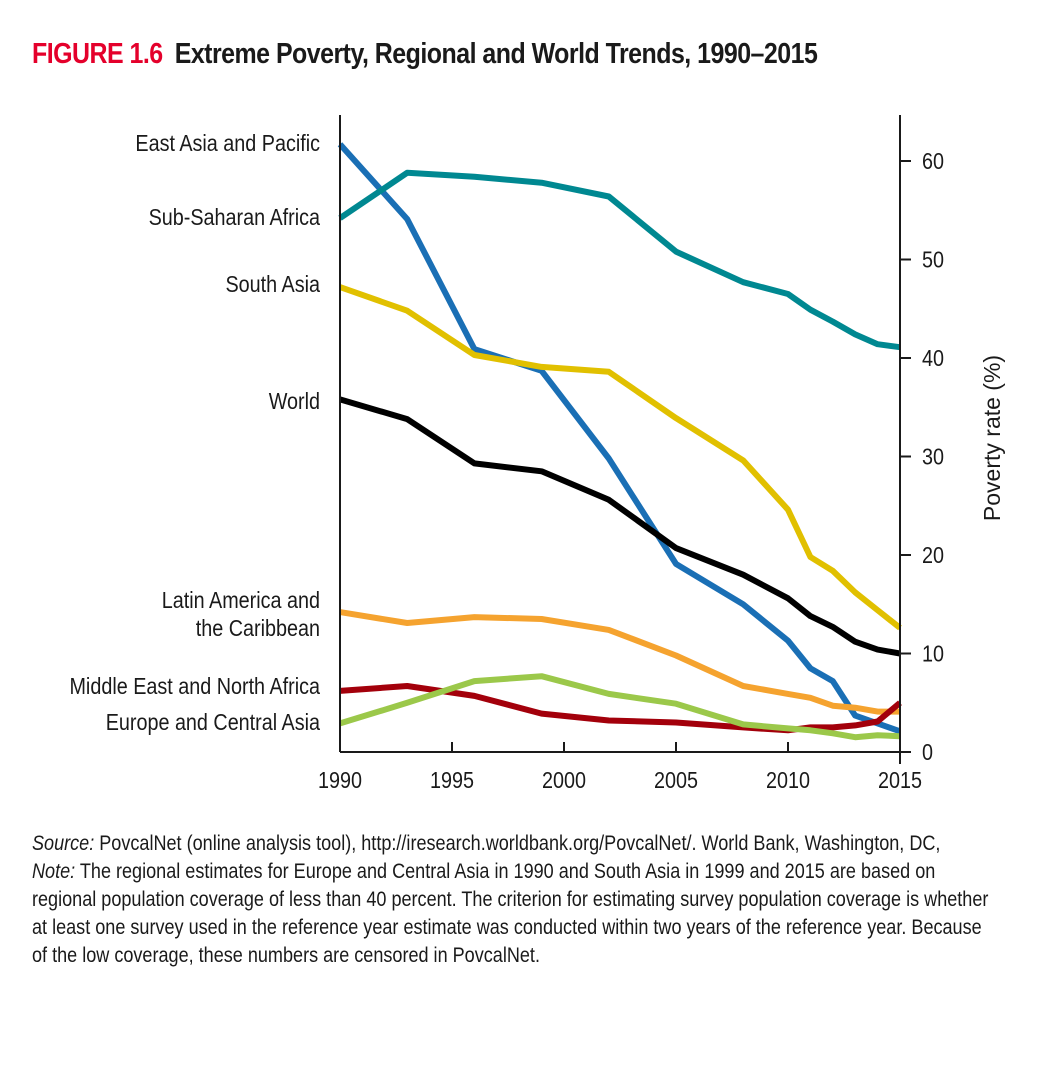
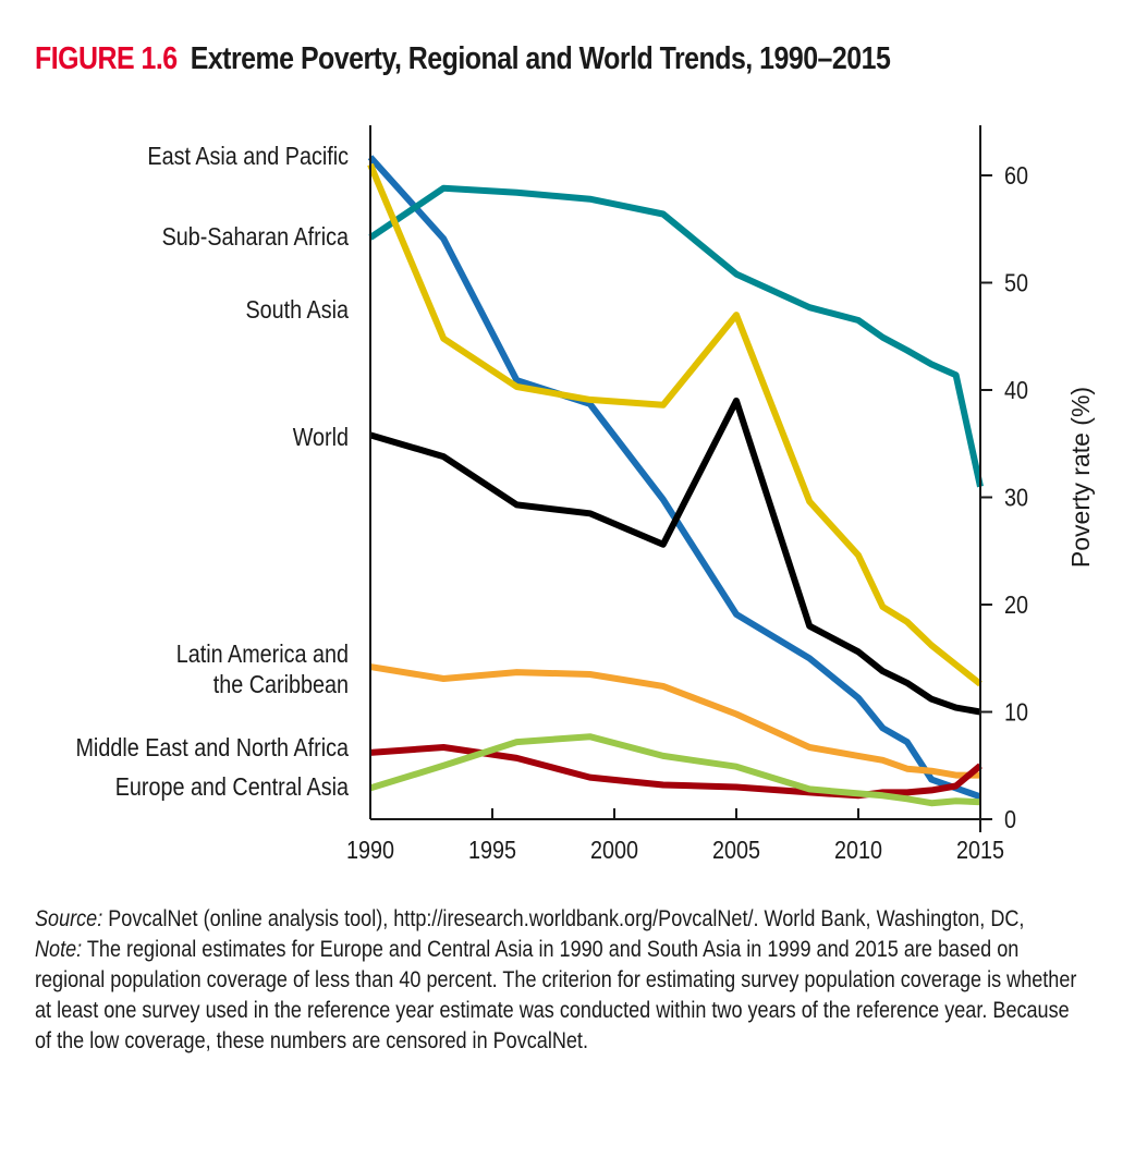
South Asia/1990: 47 -> 61
South Asia/2005: 34 -> 47
World/2005: 21 -> 39
Sub-Saharan Africa/2015: 41 -> 31
